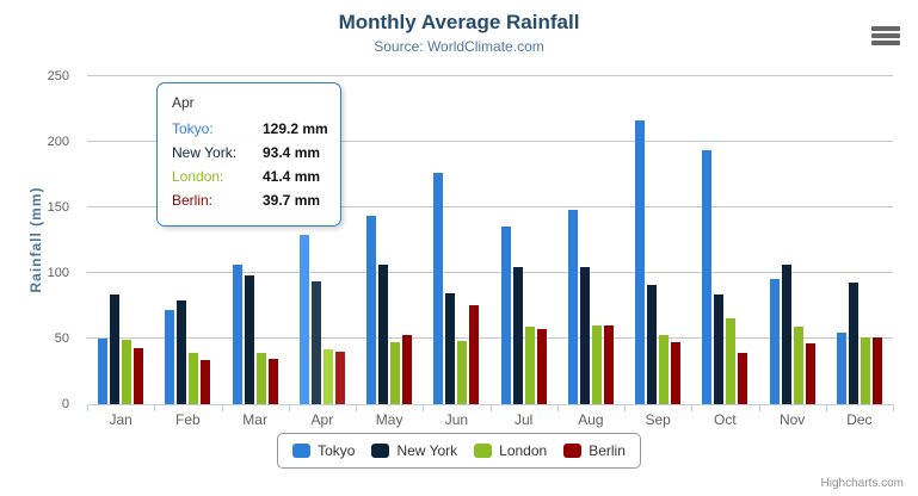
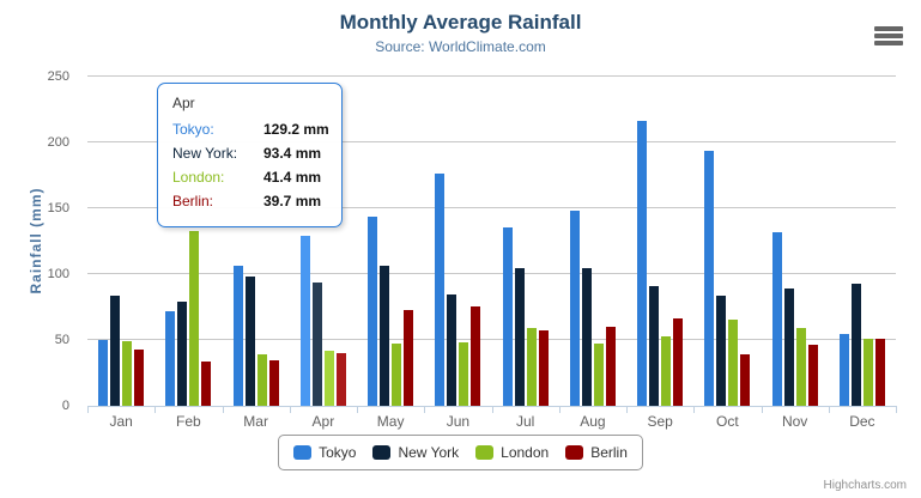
London/Feb: 39 -> 133
Berlin/May: 53 -> 73
London/Aug: 60 -> 47
Berlin/Sep: 48 -> 66
Tokyo/Nov: 96 -> 132
New York/Nov: 107 -> 89
